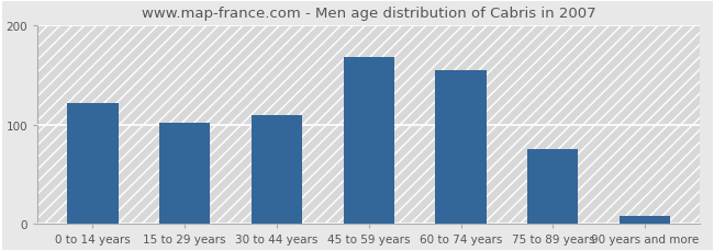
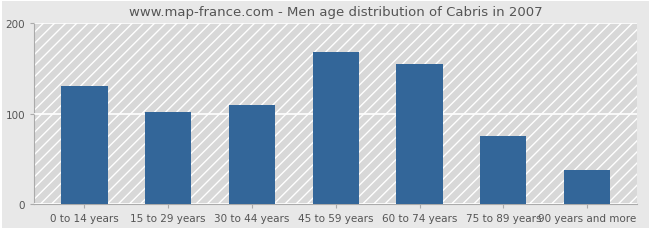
0 to 14 years: 122 -> 130
90 years and more: 8 -> 38
